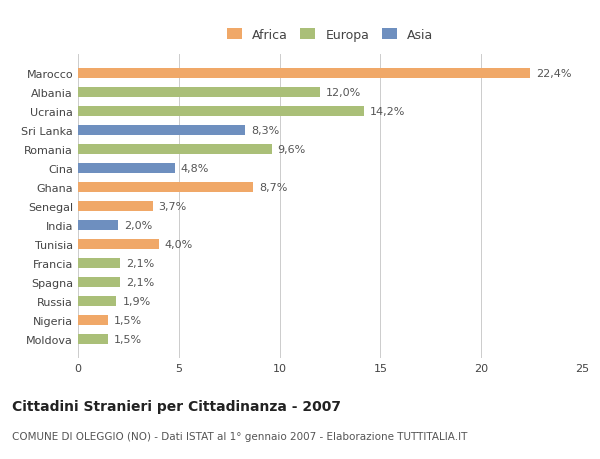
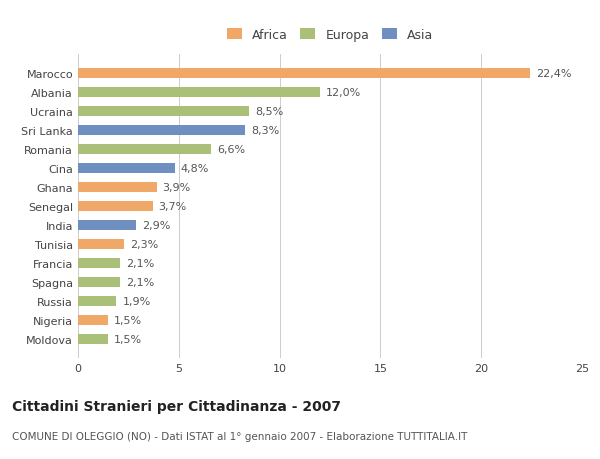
Ucraina: 14,2% -> 8,5%
Romania: 9,6% -> 6,6%
Ghana: 8,7% -> 3,9%
India: 2,0% -> 2,9%
Tunisia: 4,0% -> 2,3%
